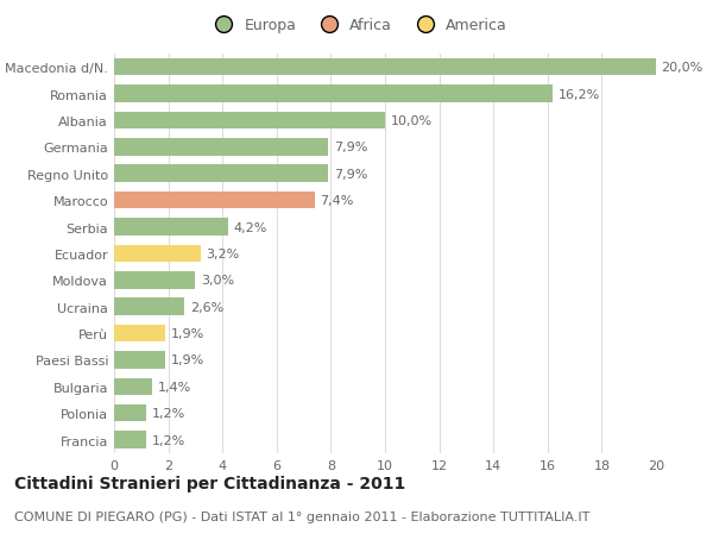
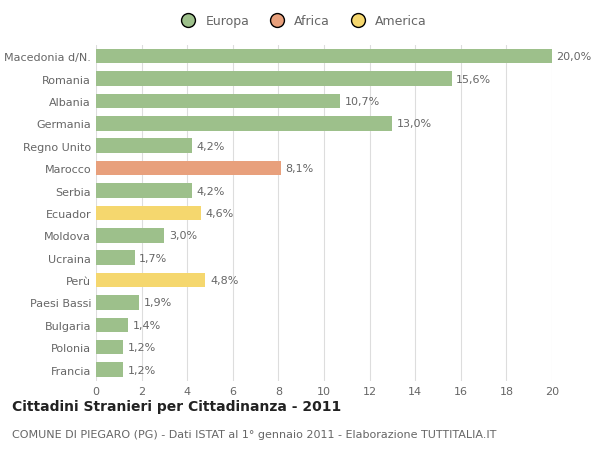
Romania: 16,2% -> 15,6%
Albania: 10,0% -> 10,7%
Germania: 7,9% -> 13,0%
Regno Unito: 7,9% -> 4,2%
Marocco: 7,4% -> 8,1%
Ecuador: 3,2% -> 4,6%
Ucraina: 2,6% -> 1,7%
Perù: 1,9% -> 4,8%
